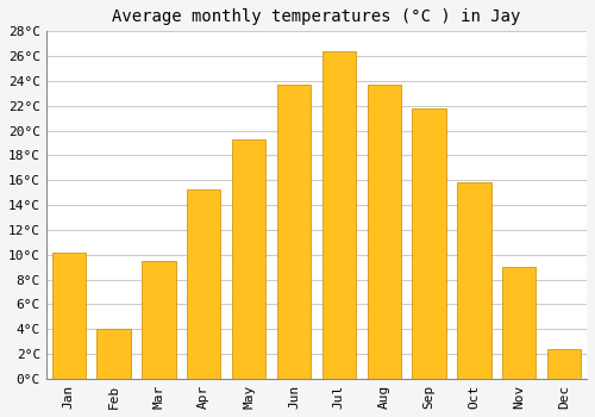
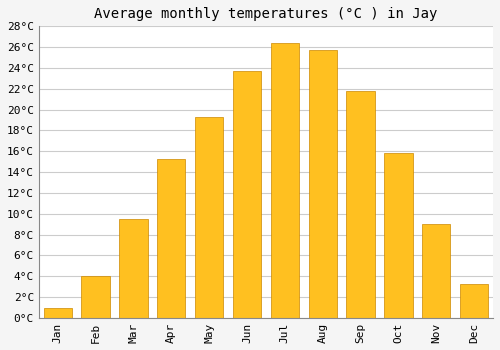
Jan: 10.2°C -> 1.0°C
Aug: 23.7°C -> 25.7°C
Dec: 2.4°C -> 3.3°C
